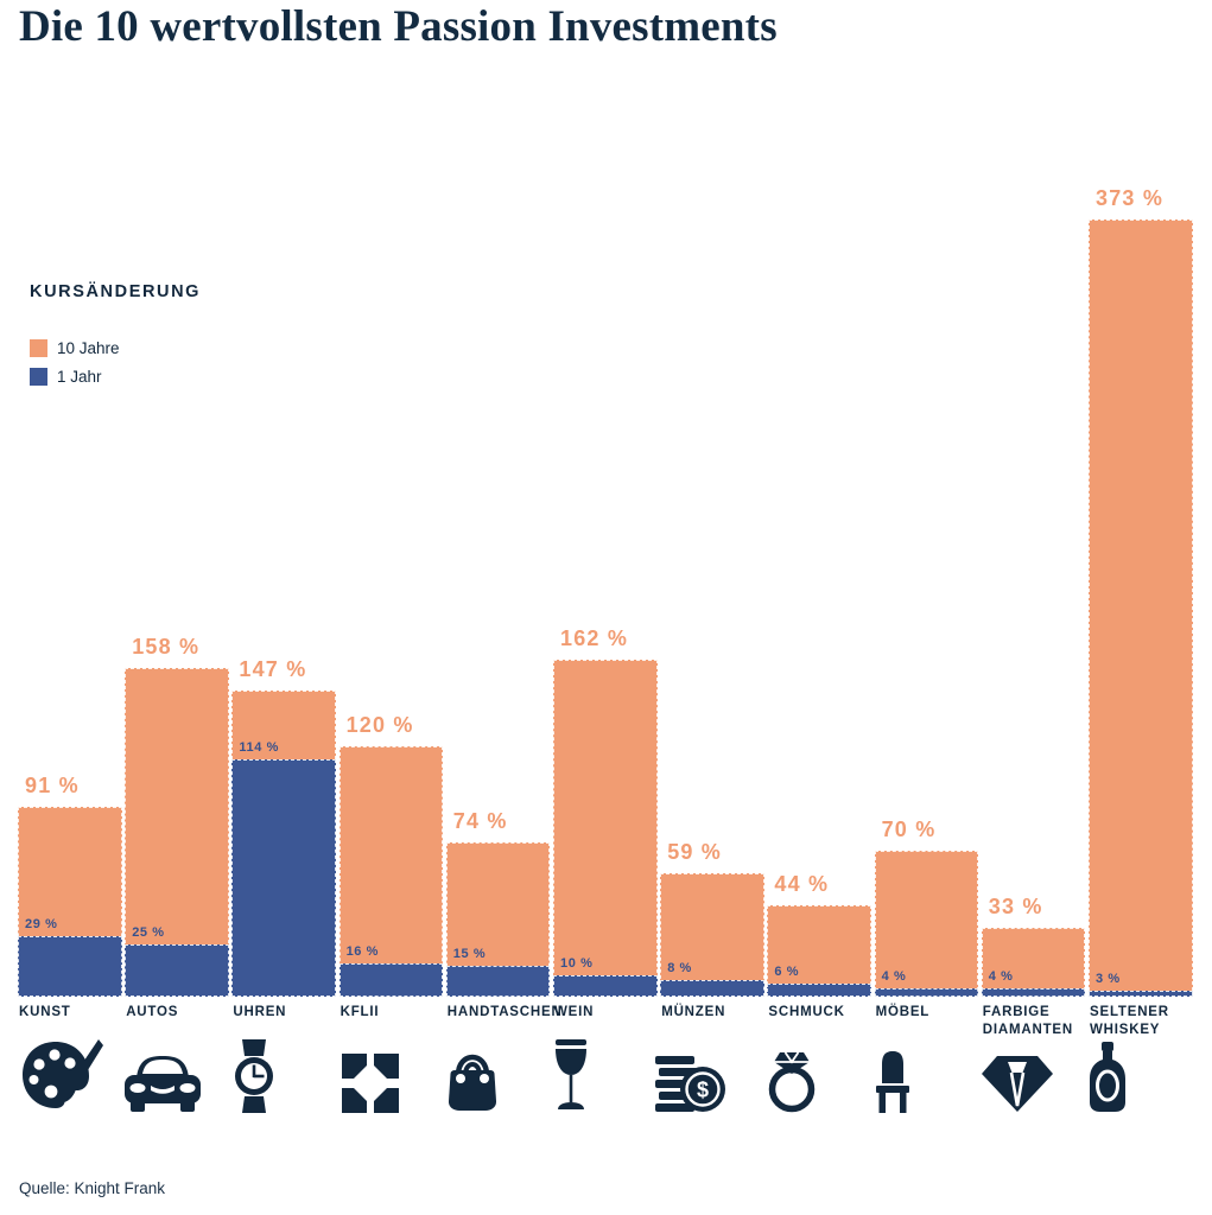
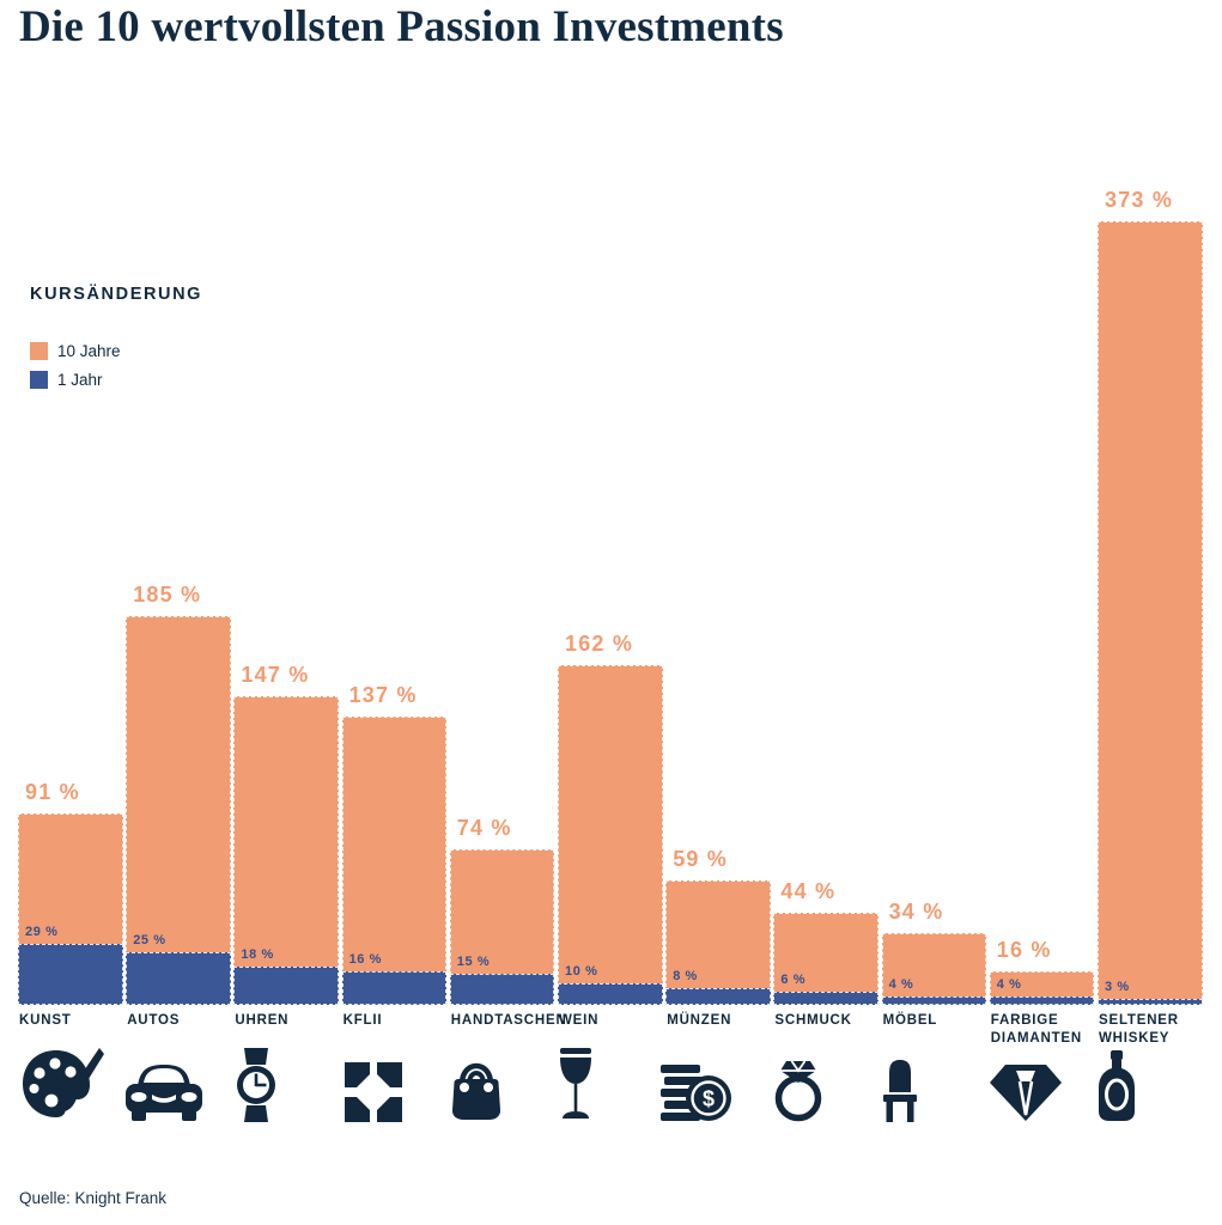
10 Jahre/AUTOS: 158 -> 185
1 Jahr/UHREN: 114 -> 18
10 Jahre/KFLII: 120 -> 137
10 Jahre/MÖBEL: 70 -> 34
10 Jahre/FARBIGE DIAMANTEN: 33 -> 16
